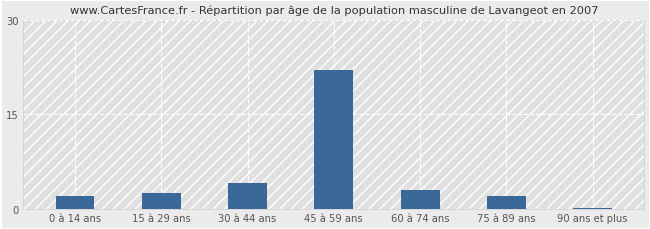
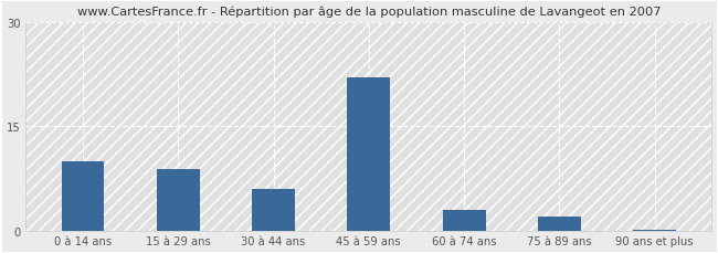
0 à 14 ans: 2.0 -> 10.0
15 à 29 ans: 2.5 -> 8.8
30 à 44 ans: 4.0 -> 6.0
